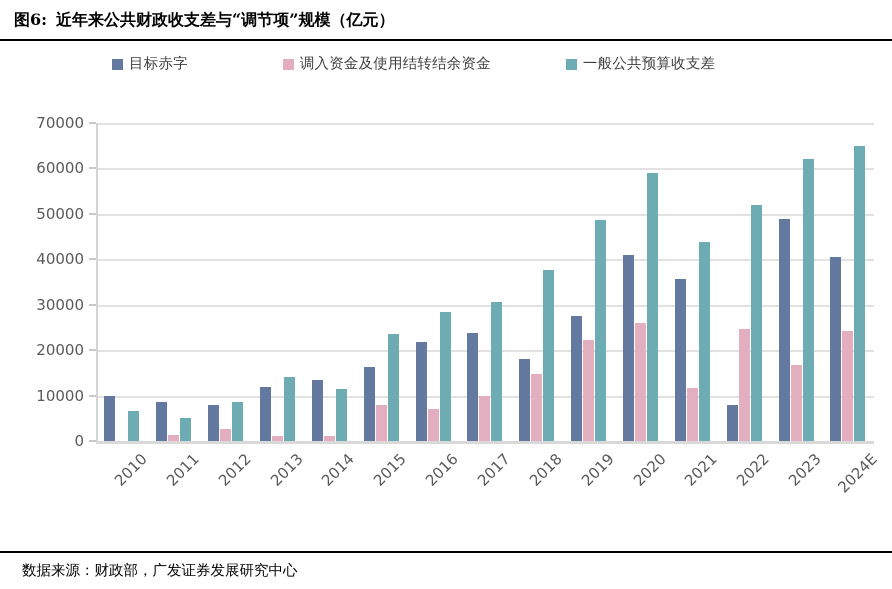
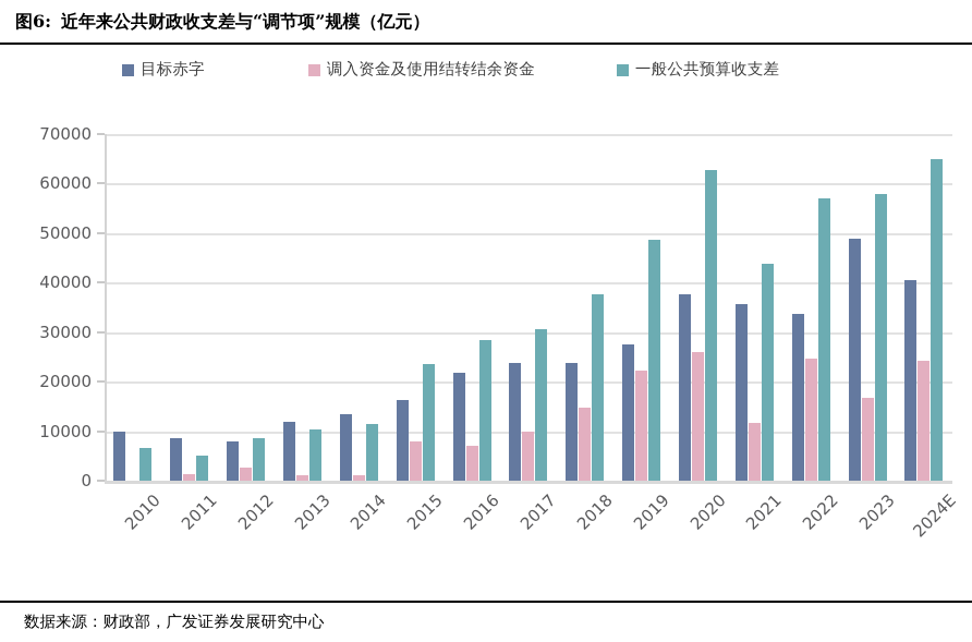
一般公共预算收支差/2013: 14000 -> 10000
目标赤字/2018: 18000 -> 24000
目标赤字/2020: 41000 -> 38000
一般公共预算收支差/2020: 59000 -> 63000
目标赤字/2022: 8000 -> 34000
一般公共预算收支差/2022: 52000 -> 57000
一般公共预算收支差/2023: 62000 -> 58000
